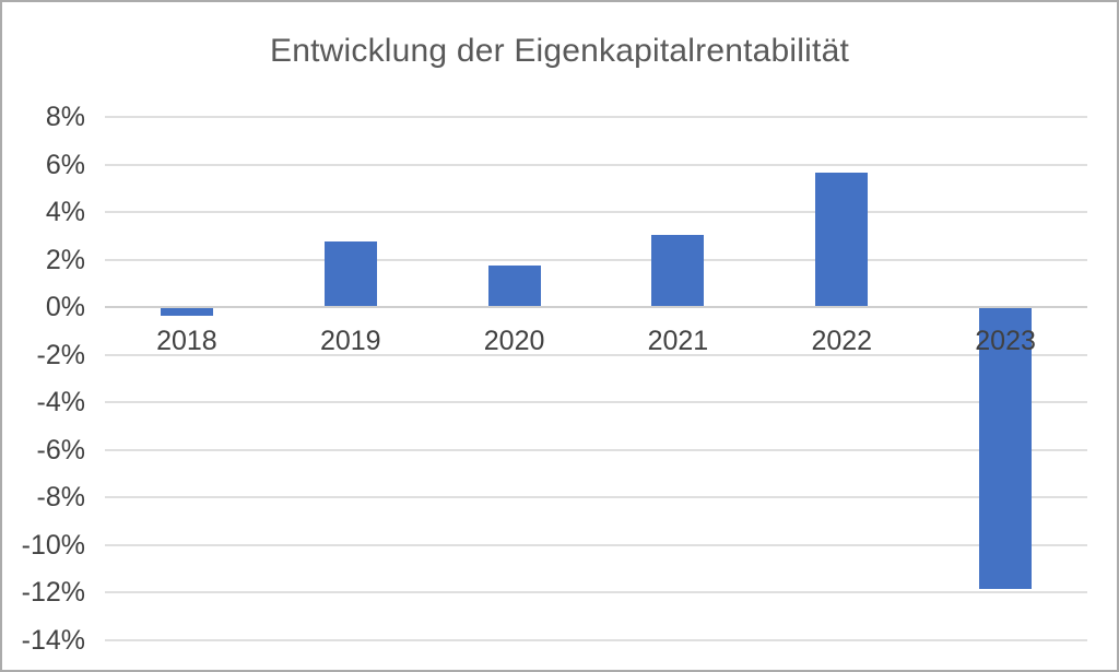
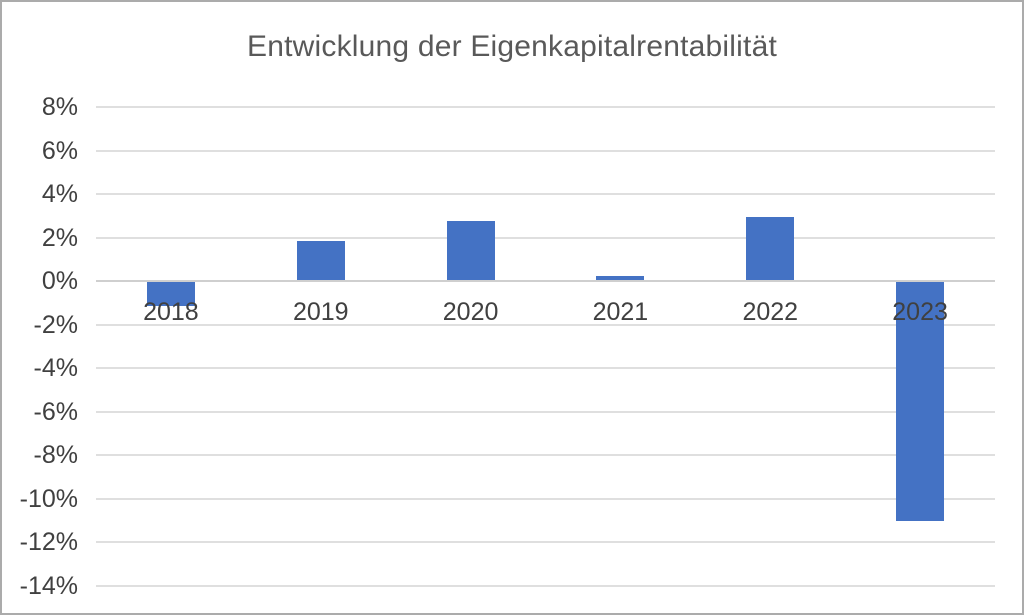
2018: -0.3% -> -1.1%
2019: 2.7% -> 1.8%
2020: 1.7% -> 2.7%
2021: 3.0% -> 0.2%
2022: 5.6% -> 2.9%
2023: -11.8% -> -11.0%
